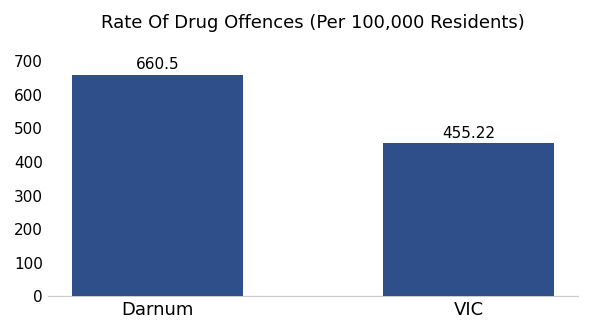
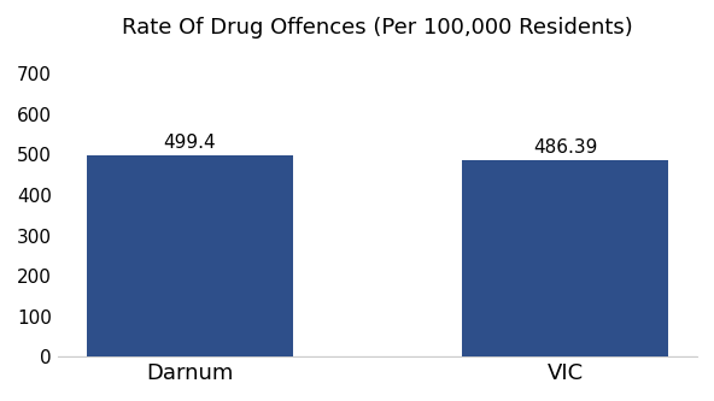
Darnum: 660.5 -> 499.4
VIC: 455.22 -> 486.39
